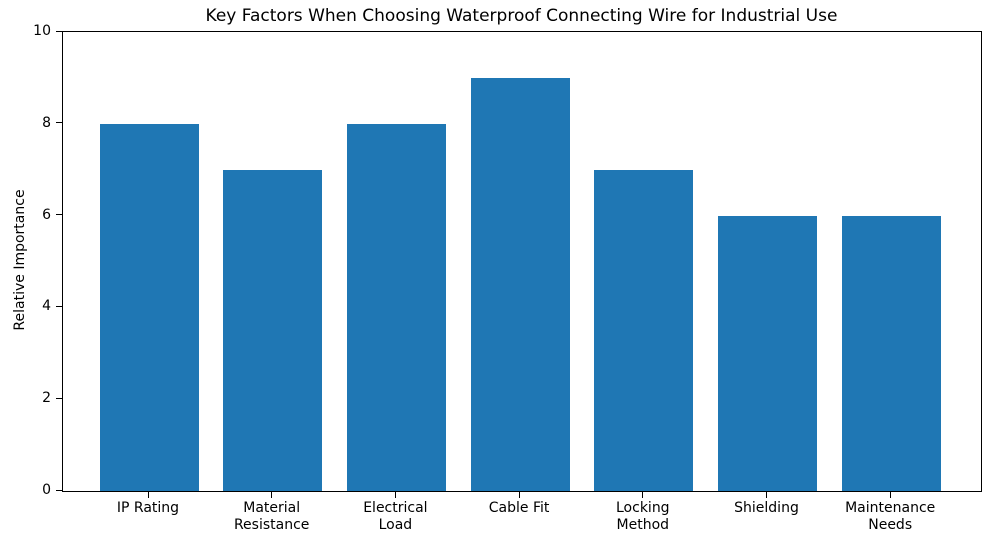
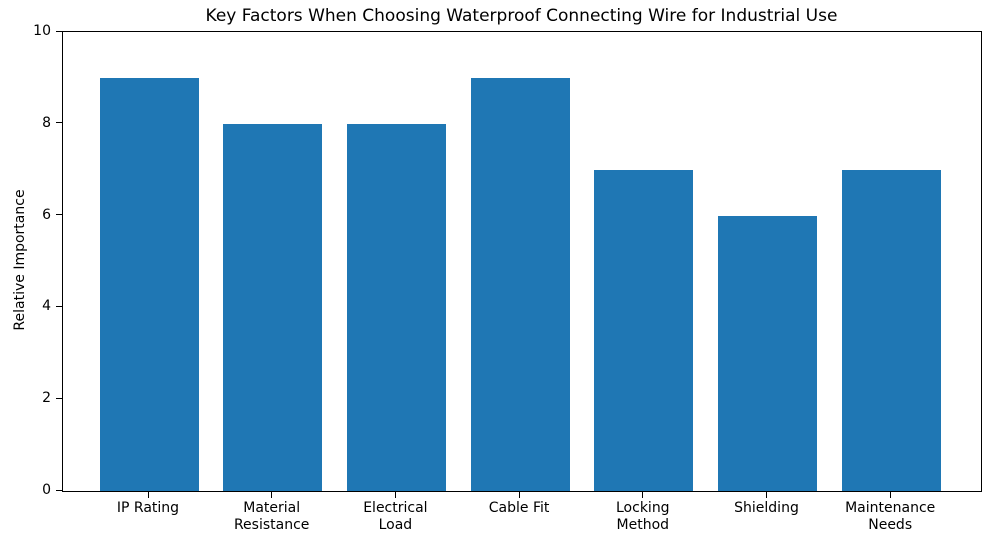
IP Rating: 8 -> 9
Material Resistance: 7 -> 8
Maintenance Needs: 6 -> 7
